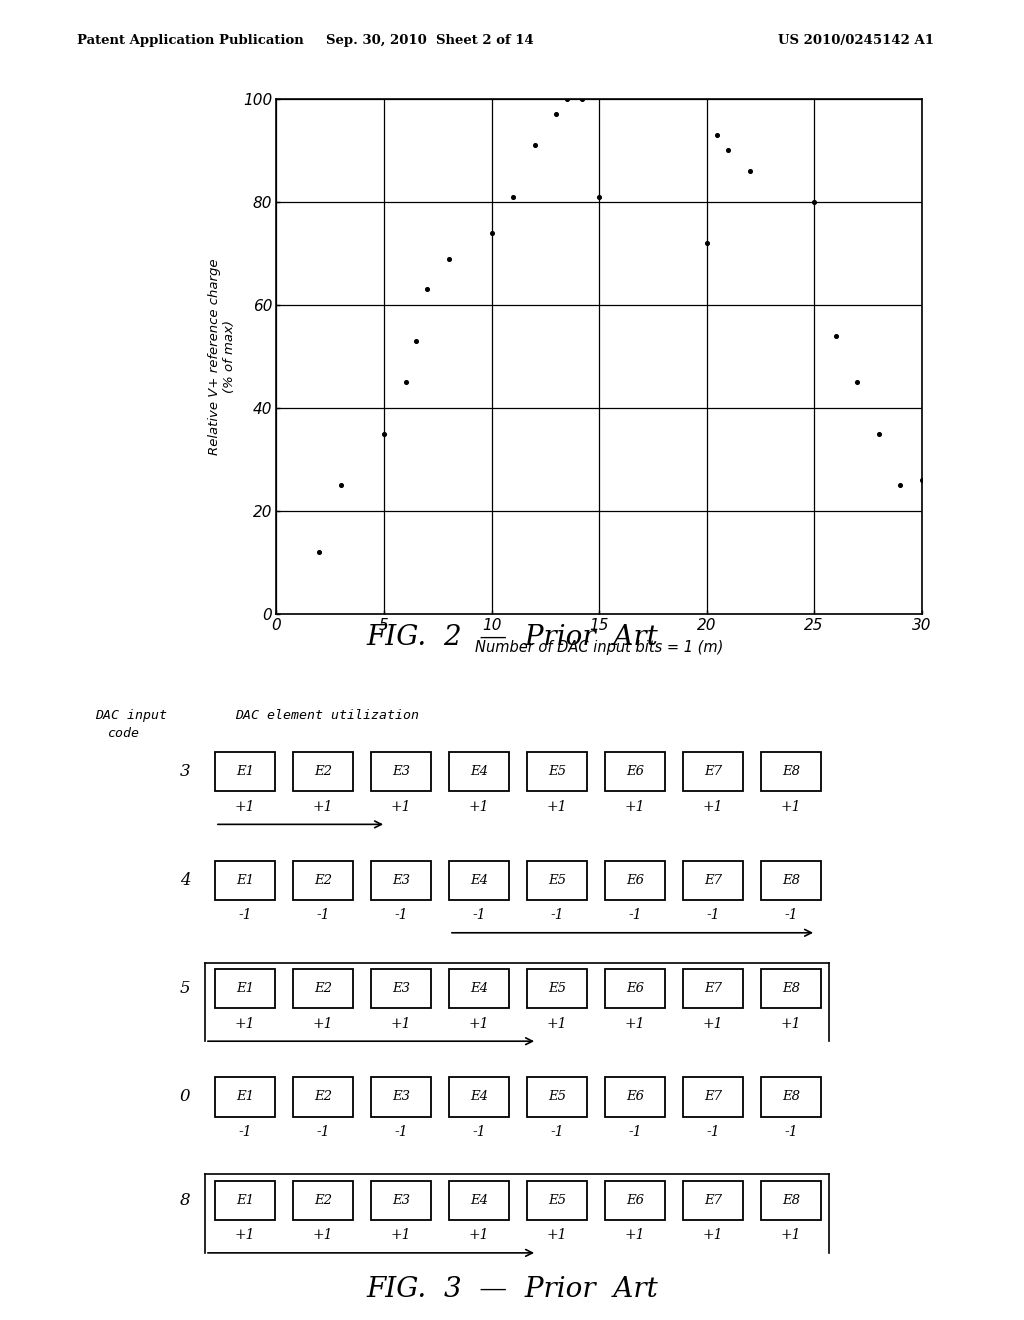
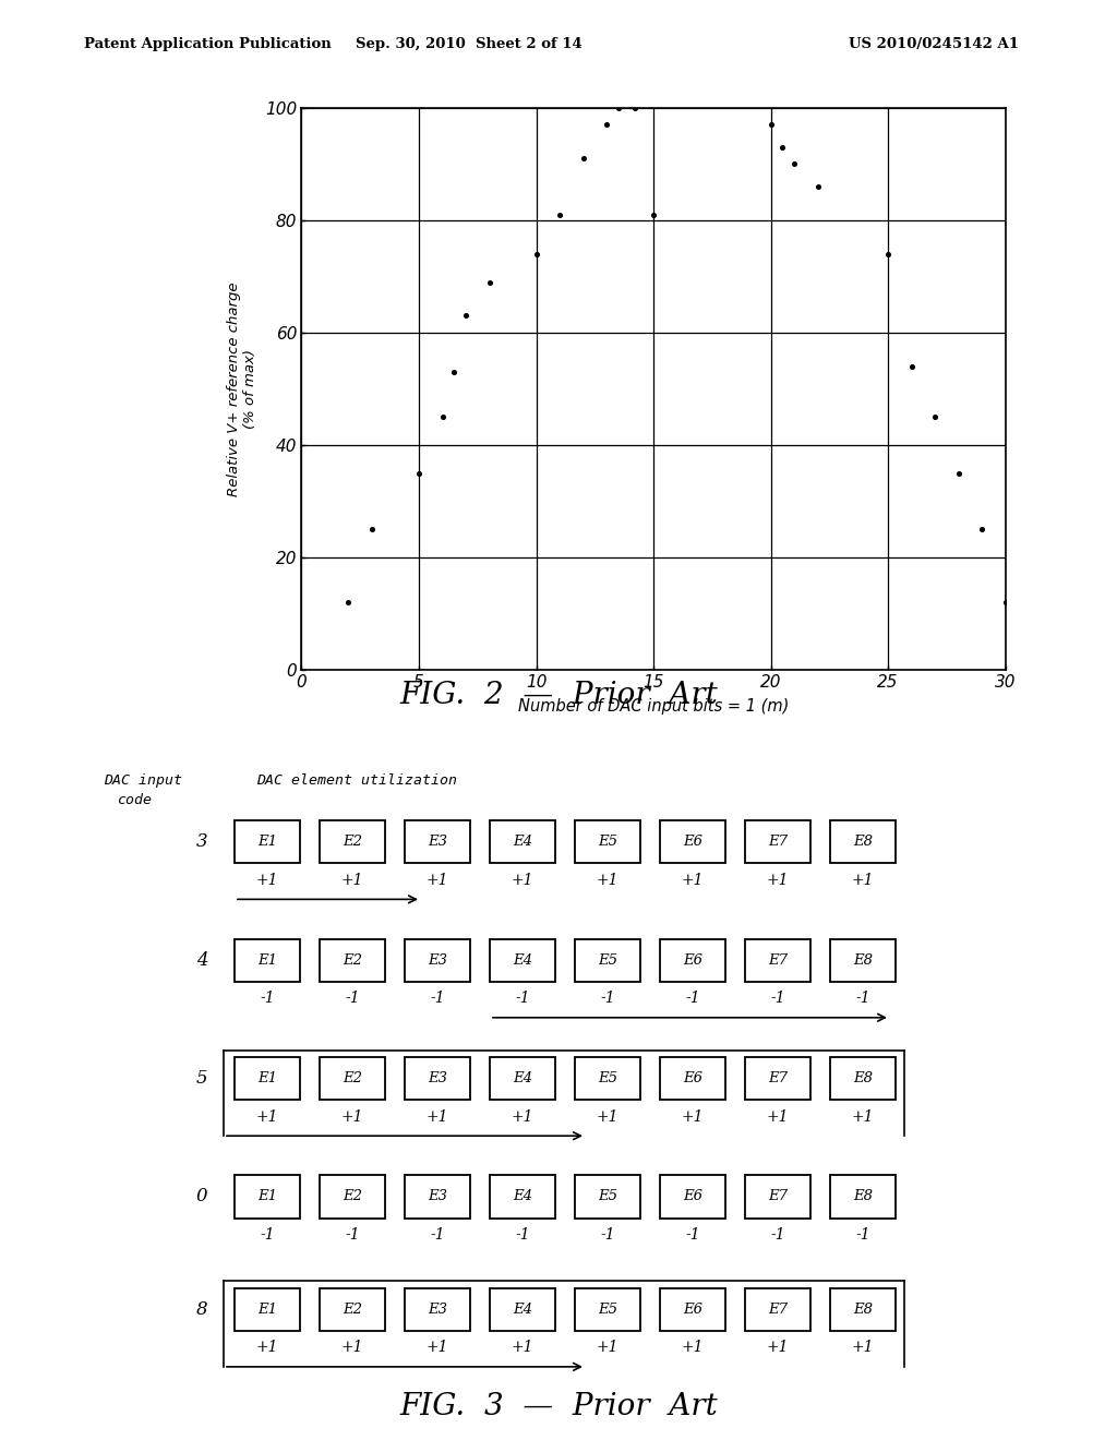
20: 72 -> 97
25: 80 -> 74
30: 26 -> 12
